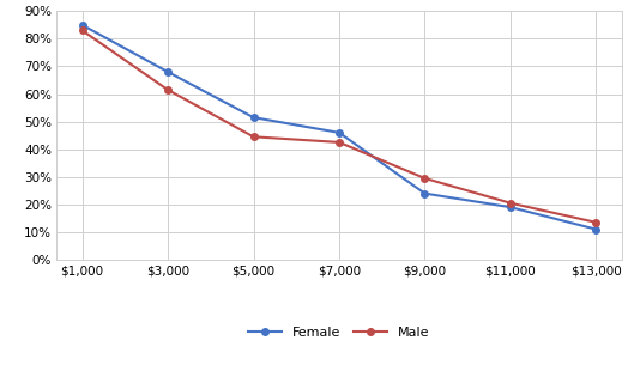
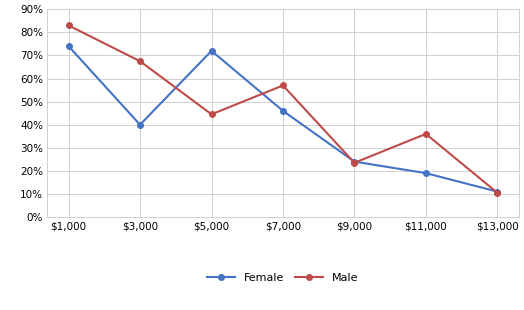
Female/$1,000: 85.0% -> 74.0%
Female/$3,000: 68.0% -> 40.0%
Male/$3,000: 61.5% -> 67.5%
Female/$5,000: 51.5% -> 72.0%
Male/$7,000: 42.5% -> 57.0%
Male/$9,000: 29.5% -> 23.5%
Male/$11,000: 20.5% -> 36.0%
Male/$13,000: 13.5% -> 10.5%
